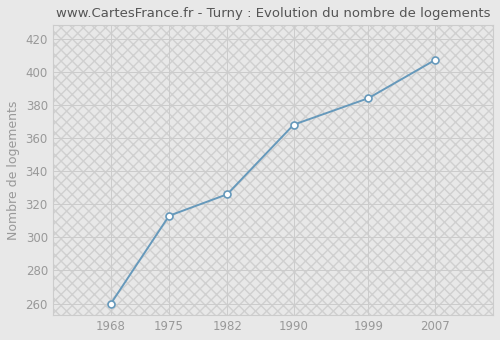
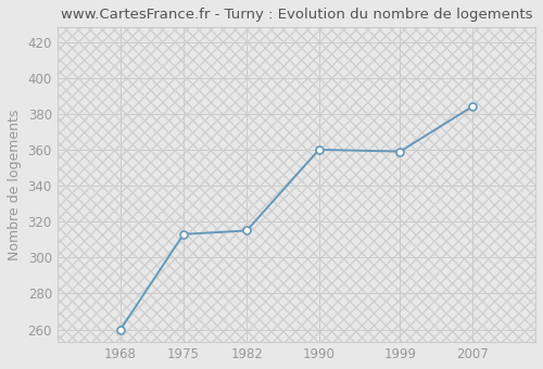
1982: 326 -> 315
1990: 368 -> 360
1999: 384 -> 359
2007: 407 -> 384
